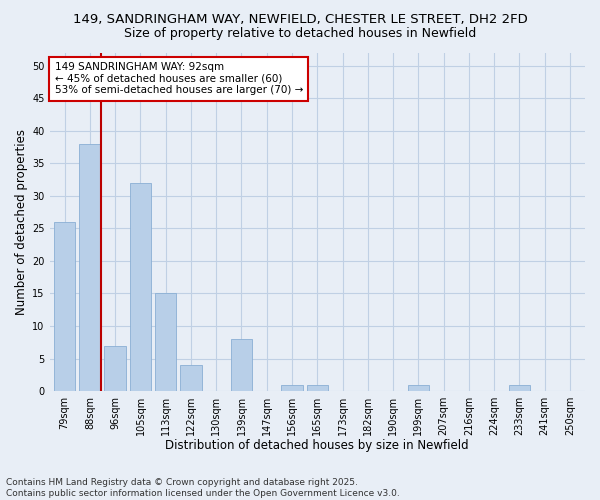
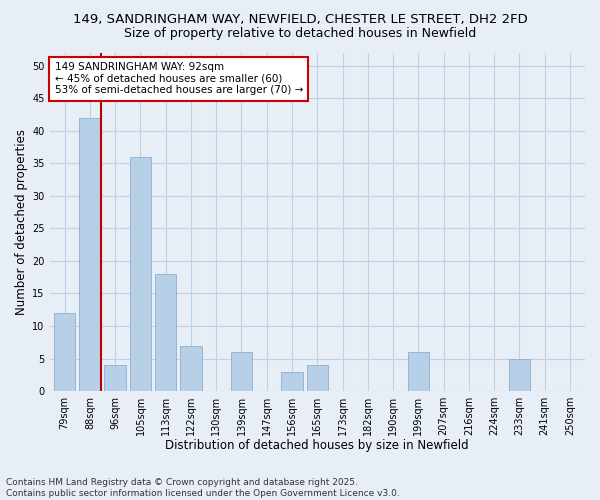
79sqm: 26 -> 12
88sqm: 38 -> 42
96sqm: 7 -> 4
105sqm: 32 -> 36
113sqm: 15 -> 18
122sqm: 4 -> 7
139sqm: 8 -> 6
156sqm: 1 -> 3
165sqm: 1 -> 4
199sqm: 1 -> 6
233sqm: 1 -> 5
